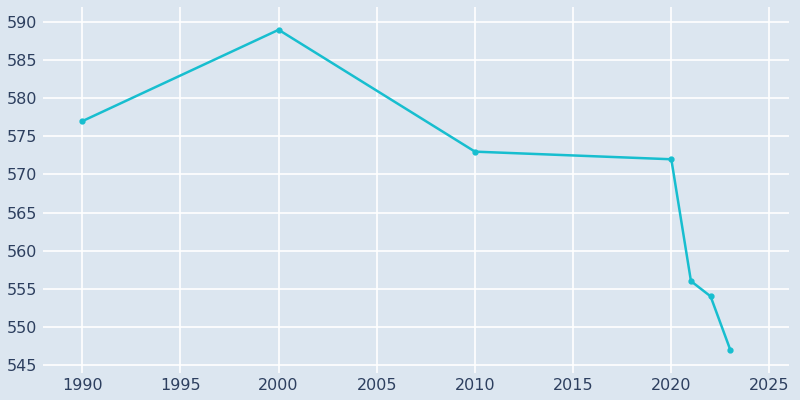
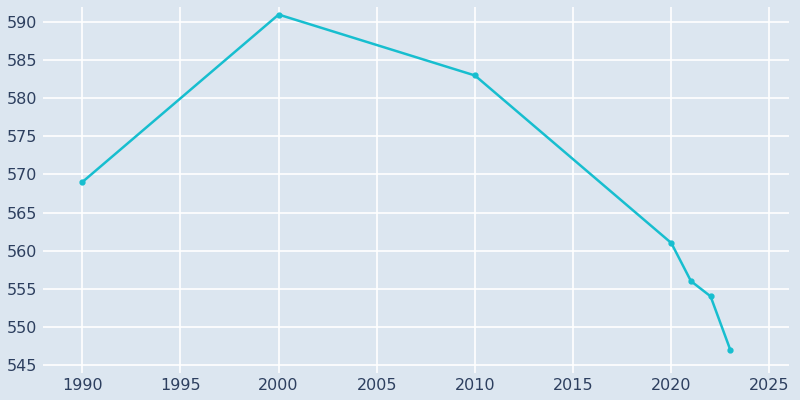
1990: 577 -> 569
2000: 589 -> 591
2010: 573 -> 583
2020: 572 -> 561
